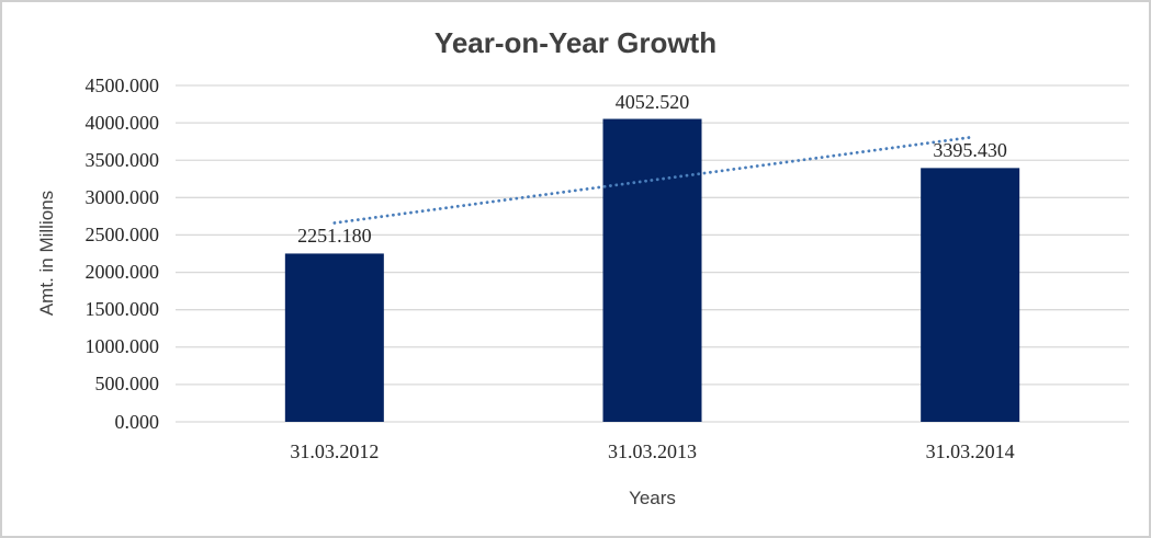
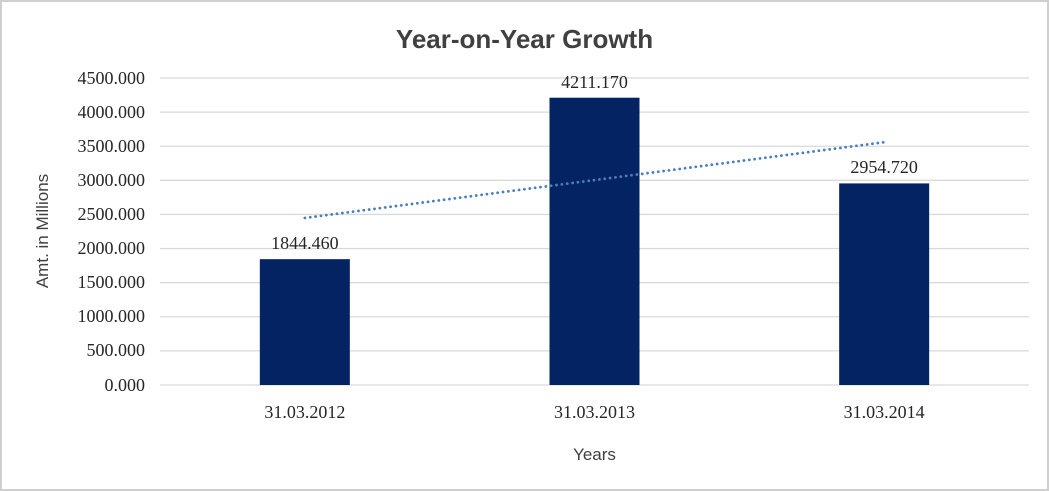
31.03.2012: 2251.180 -> 1844.460
31.03.2013: 4052.520 -> 4211.170
31.03.2014: 3395.430 -> 2954.720
